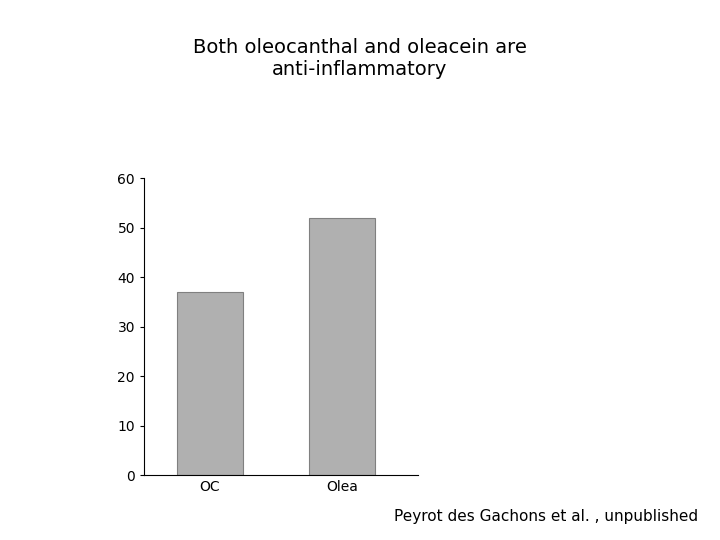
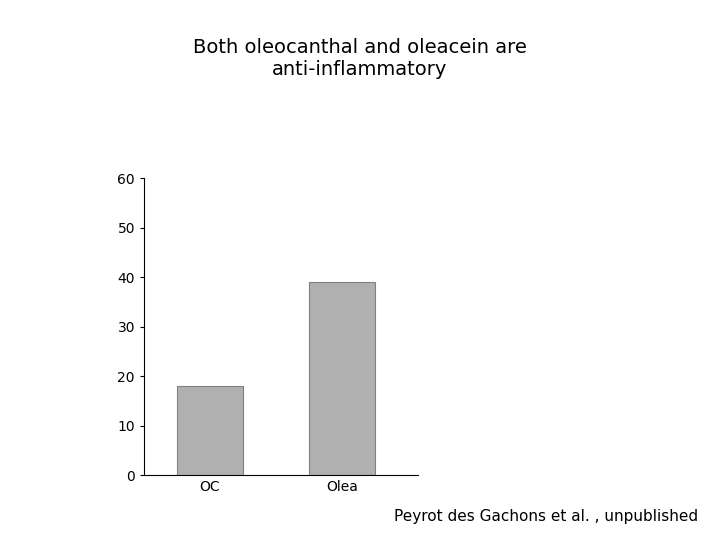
OC: 37 -> 18
Olea: 52 -> 39
